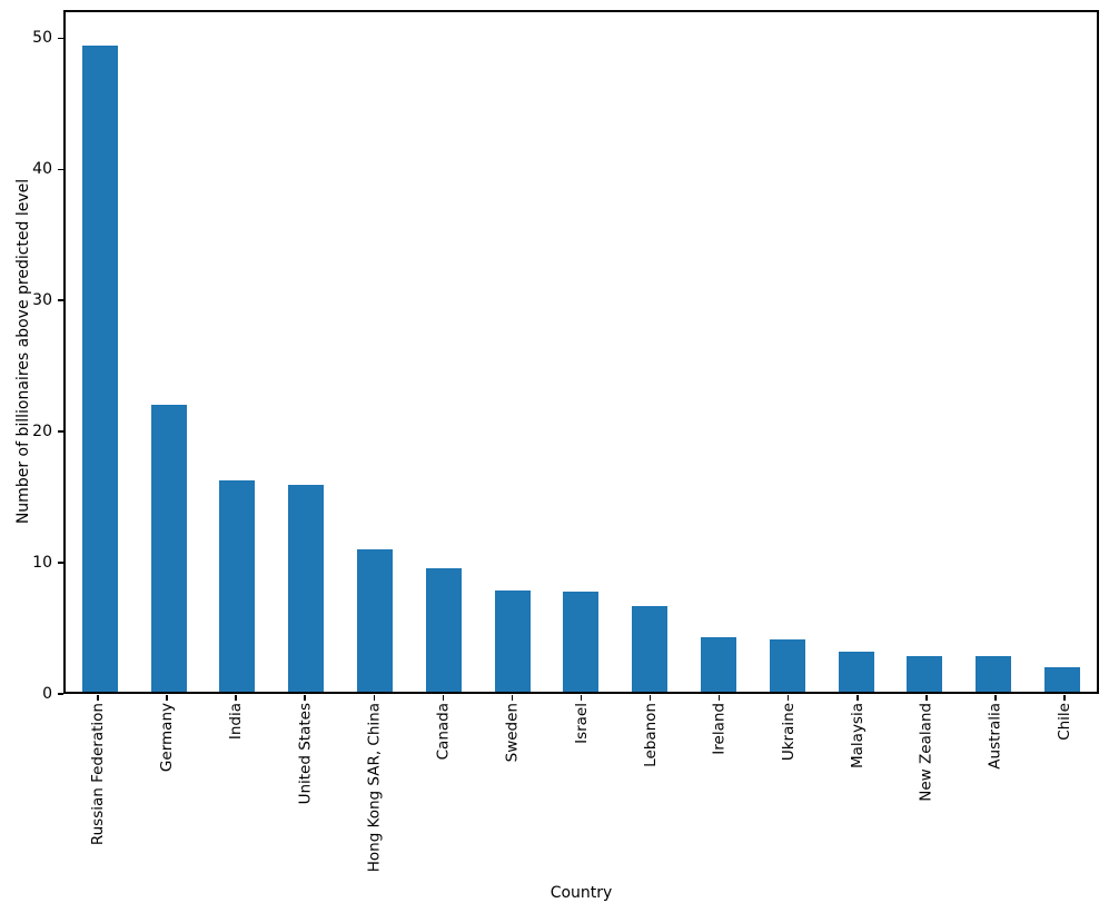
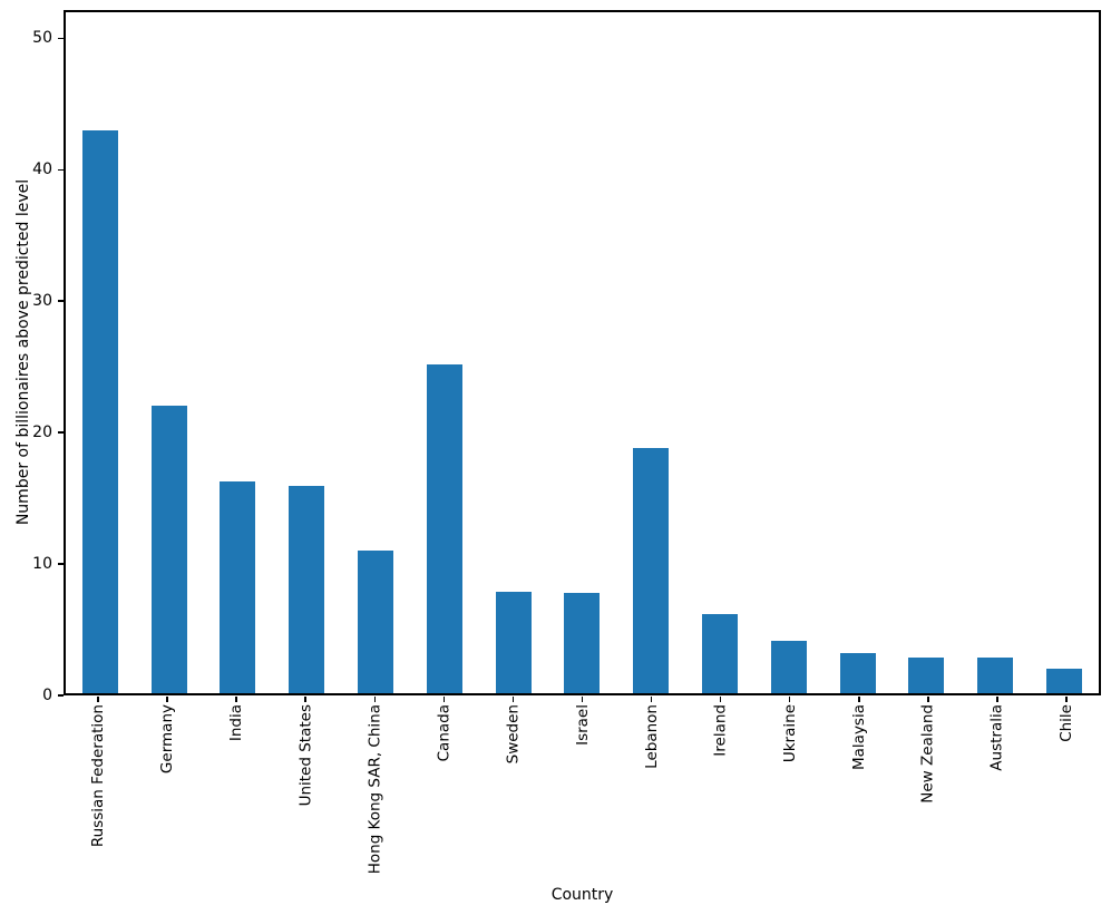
Russian Federation: 49.6 -> 43.1
Canada: 9.5 -> 25.2
Lebanon: 6.6 -> 18.8
Ireland: 4.2 -> 6.1
